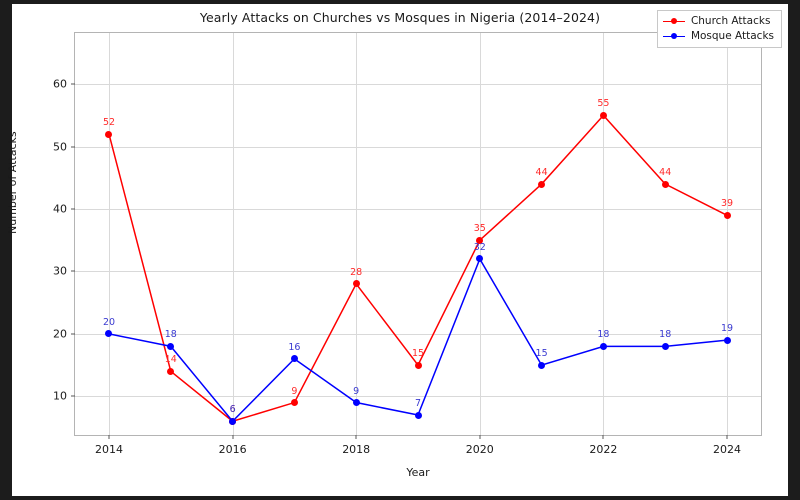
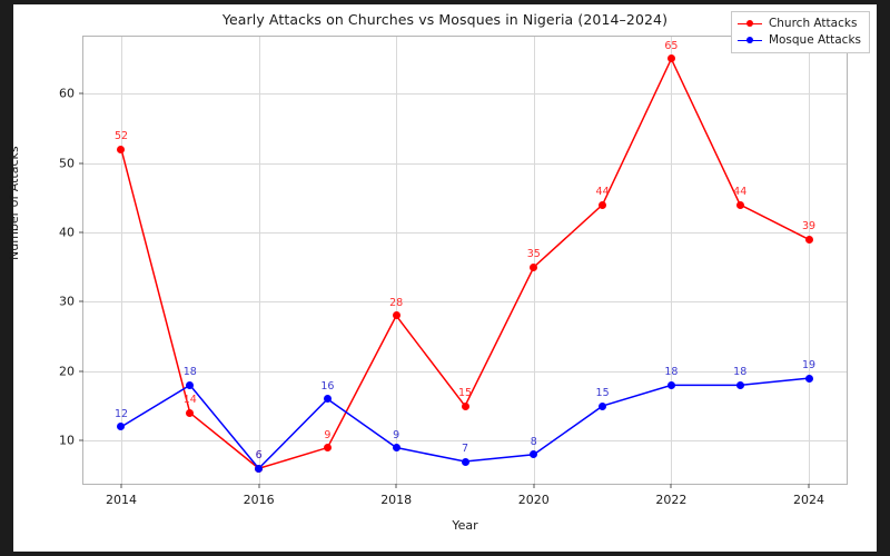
Mosque Attacks/2014: 20 -> 12
Mosque Attacks/2020: 32 -> 8
Church Attacks/2022: 55 -> 65
